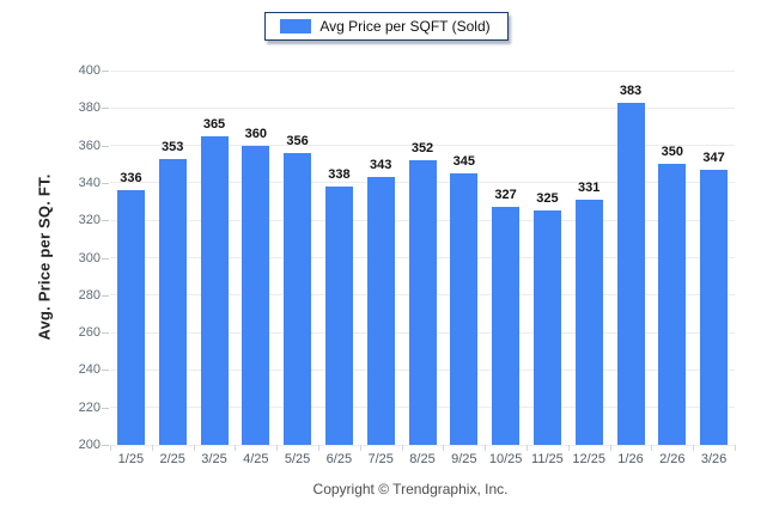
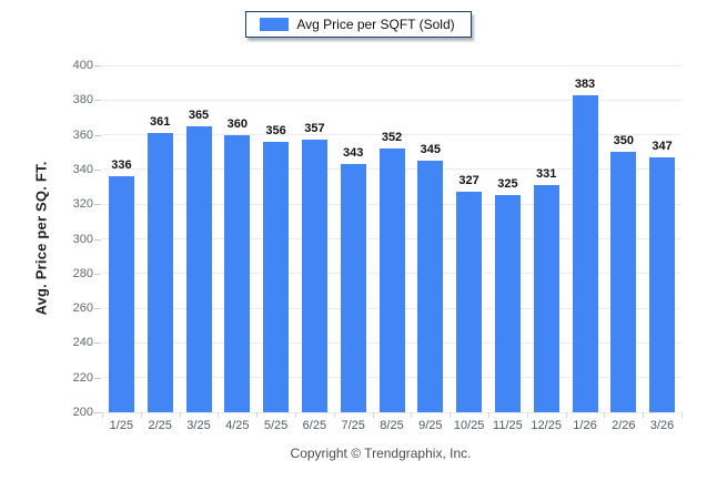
2/25: 353 -> 361
6/25: 338 -> 357
